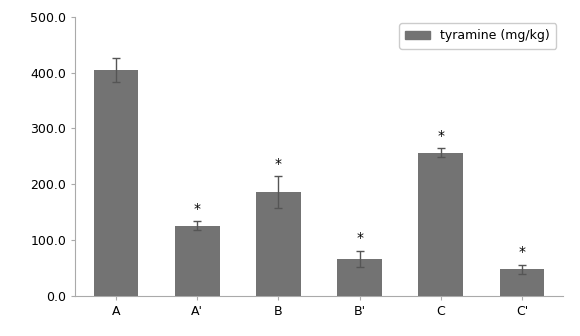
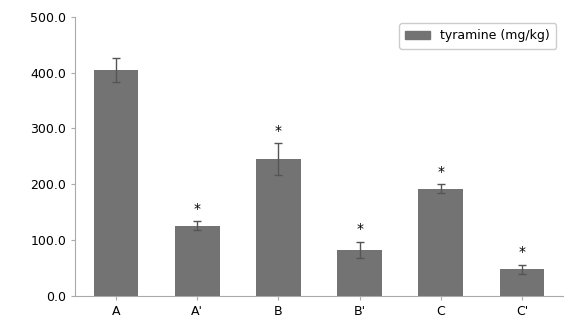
B: 186 -> 245
B': 66 -> 82
C: 256 -> 192
